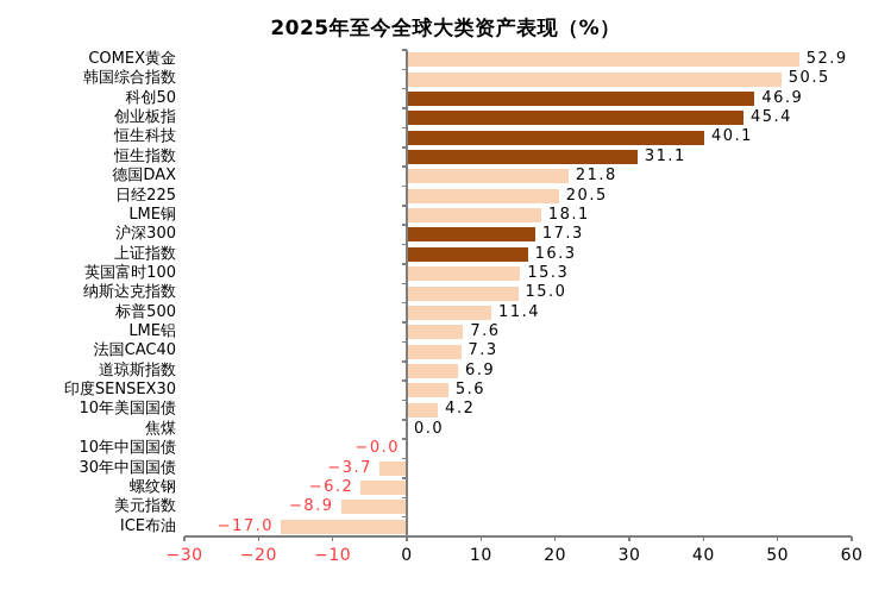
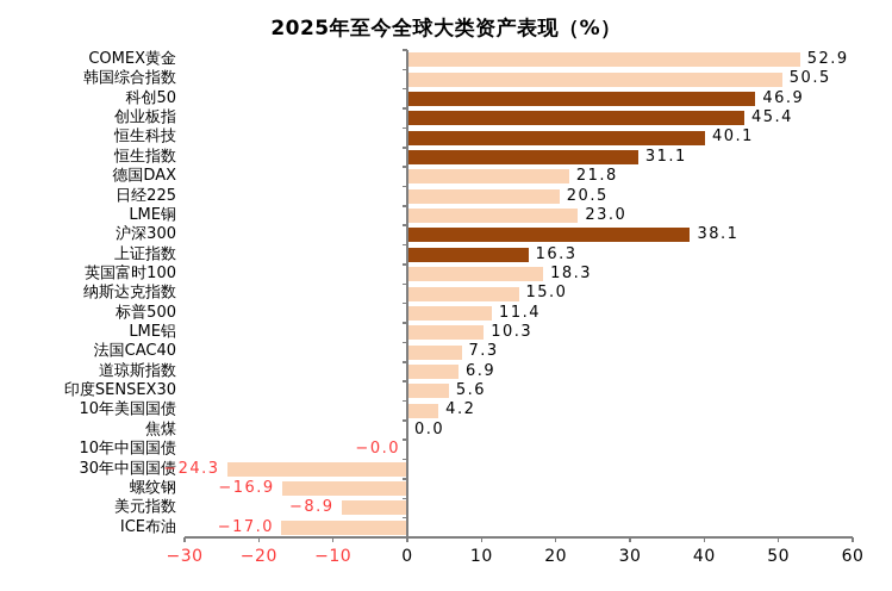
LME铜: 18.1 -> 23.0
沪深300: 17.3 -> 38.1
英国富时100: 15.3 -> 18.3
LME铝: 7.6 -> 10.3
30年中国国债: −3.7 -> −24.3
螺纹钢: −6.2 -> −16.9
